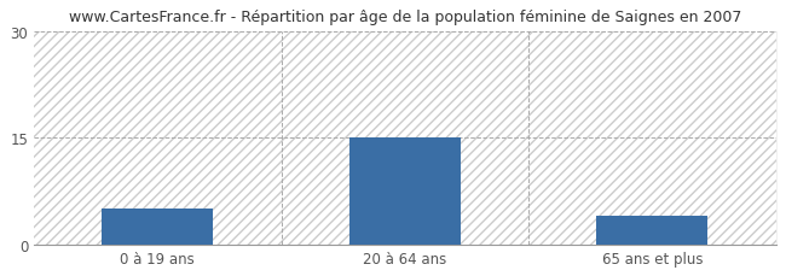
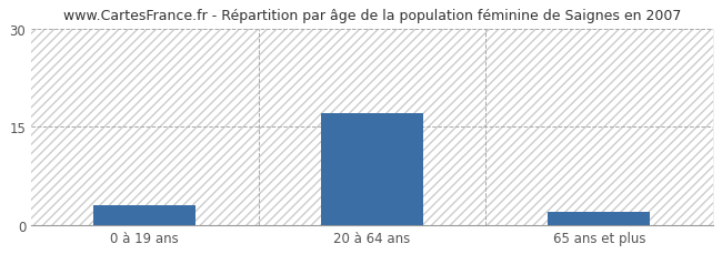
0 à 19 ans: 5 -> 3
20 à 64 ans: 15 -> 17
65 ans et plus: 4 -> 2
